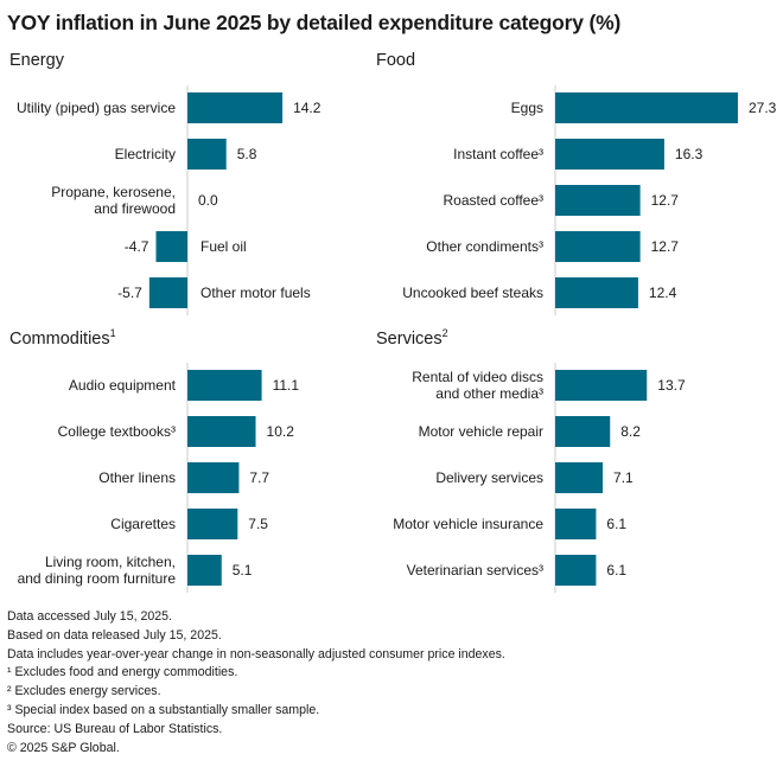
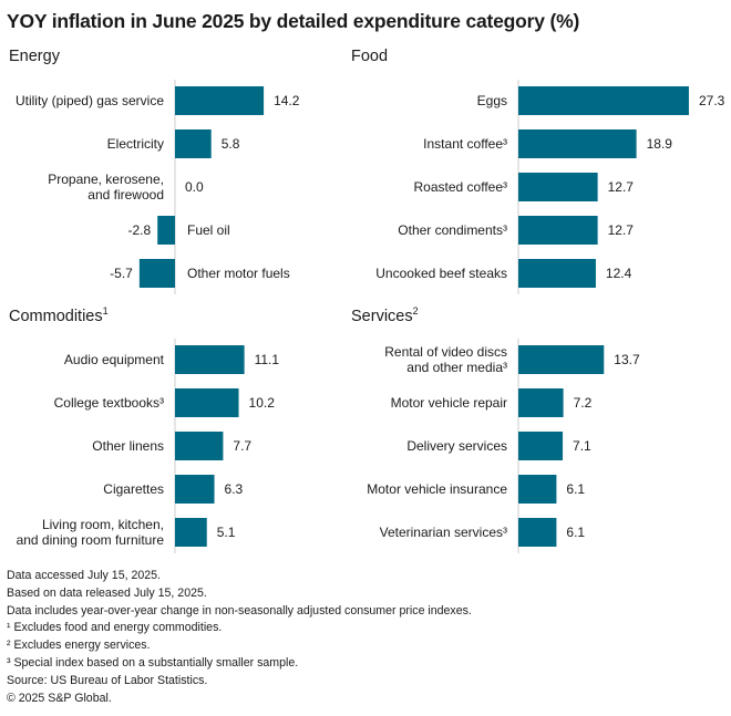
Energy/Fuel oil: -4.7 -> -2.8
Food/Instant coffee³: 16.3 -> 18.9
Commodities/Cigarettes: 7.5 -> 6.3
Services/Motor vehicle repair: 8.2 -> 7.2
